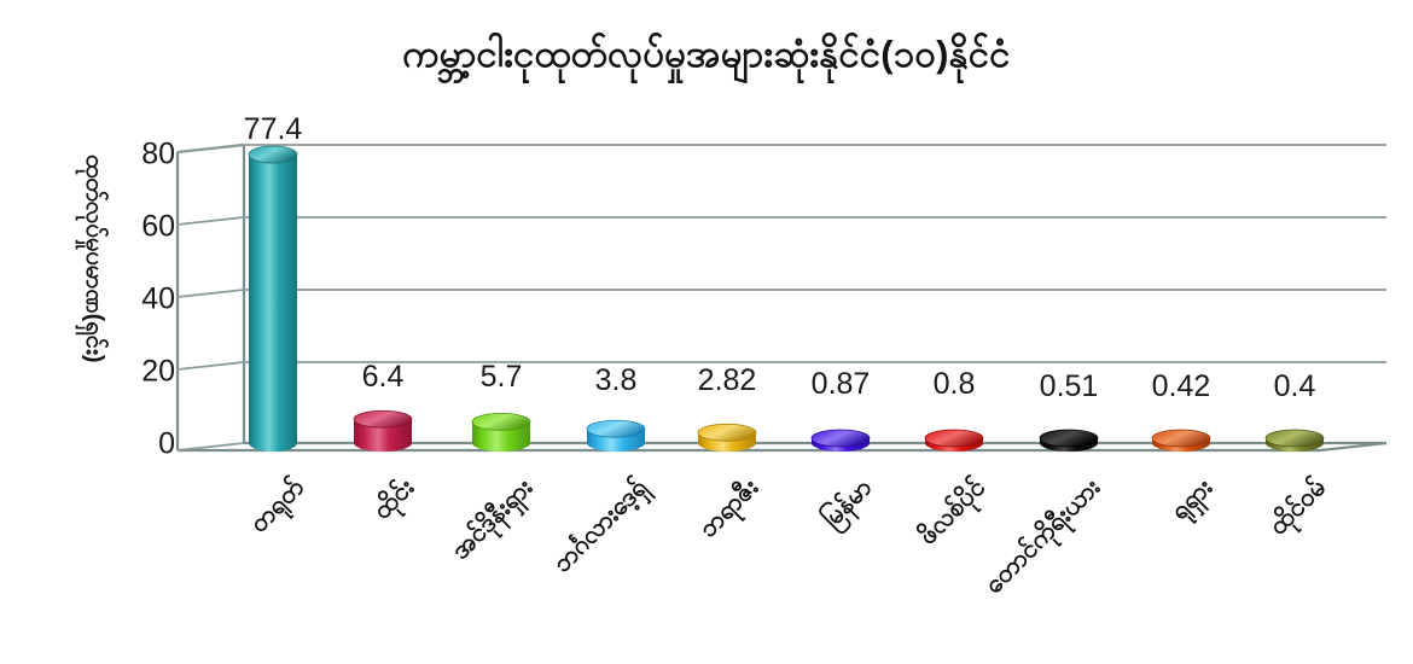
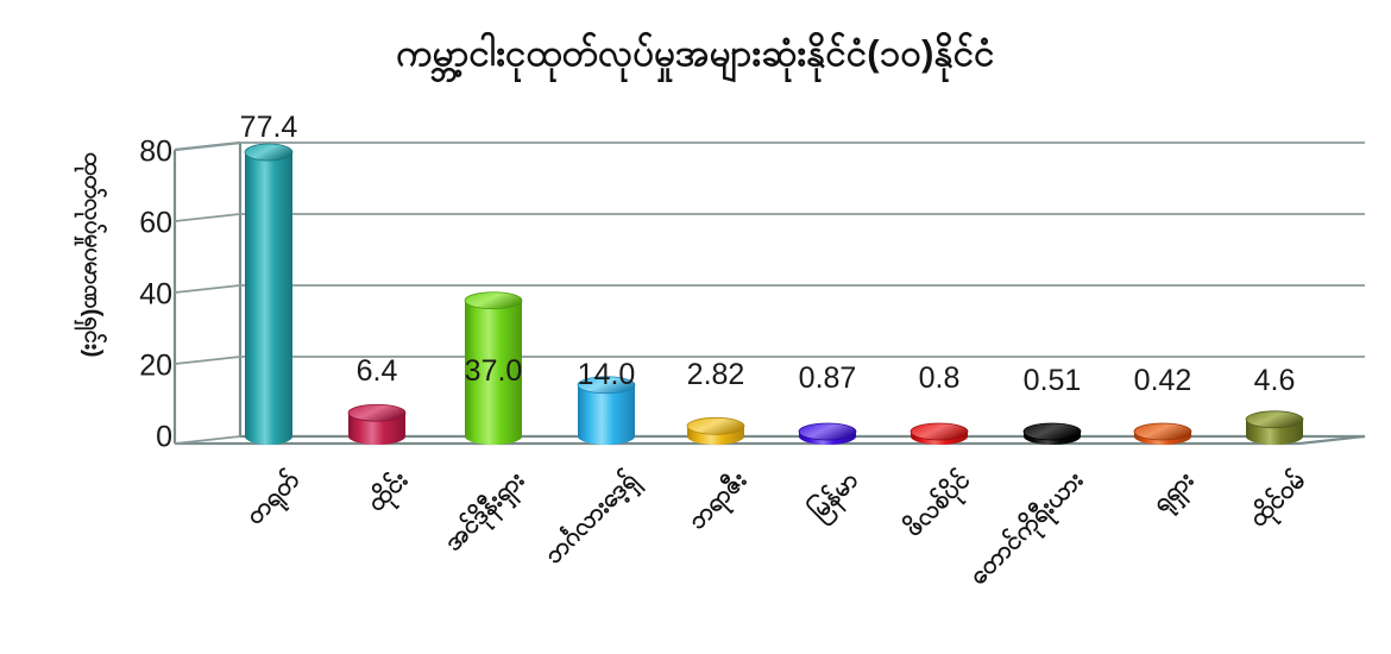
အင်ဒိုနီးရှား: 5.7 -> 37.0
ဘင်္ဂလားဒေ့ရှ်: 3.8 -> 14.0
ထိုင်ဝမ်: 0.4 -> 4.6
